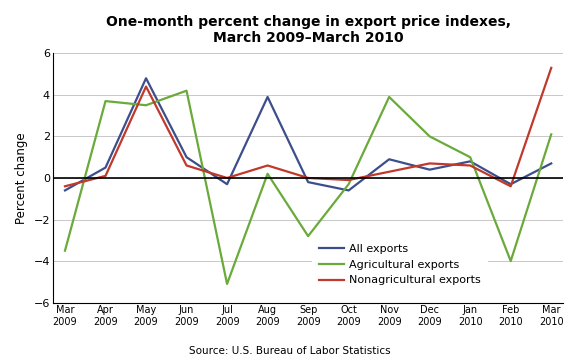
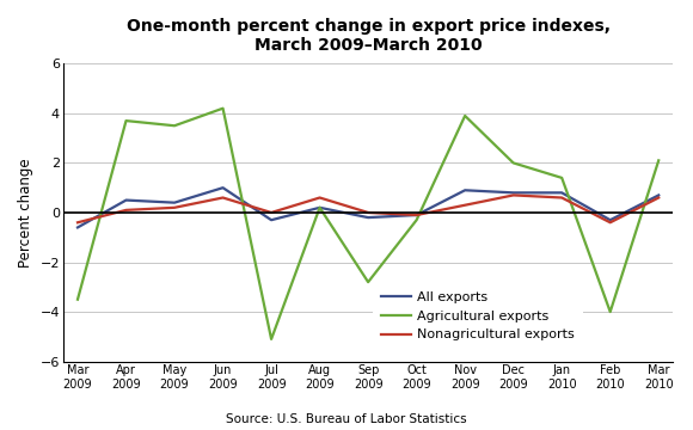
All exports/May 2009: 4.8 -> 0.4
Nonagricultural exports/May 2009: 4.4 -> 0.2
All exports/Aug 2009: 3.9 -> 0.2
All exports/Oct 2009: -0.6 -> -0.1
All exports/Dec 2009: 0.4 -> 0.8
Agricultural exports/Jan 2010: 1.0 -> 1.4
Nonagricultural exports/Mar 2010: 5.3 -> 0.6
